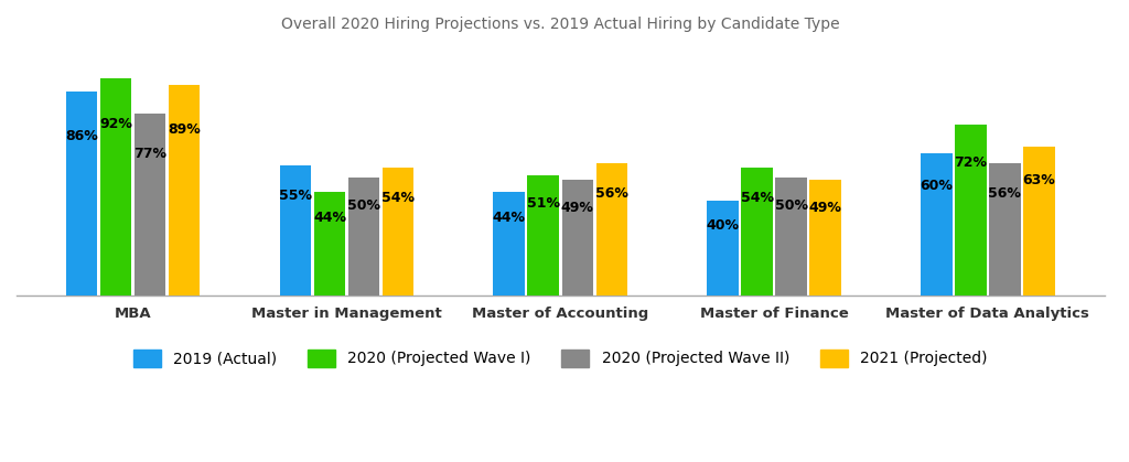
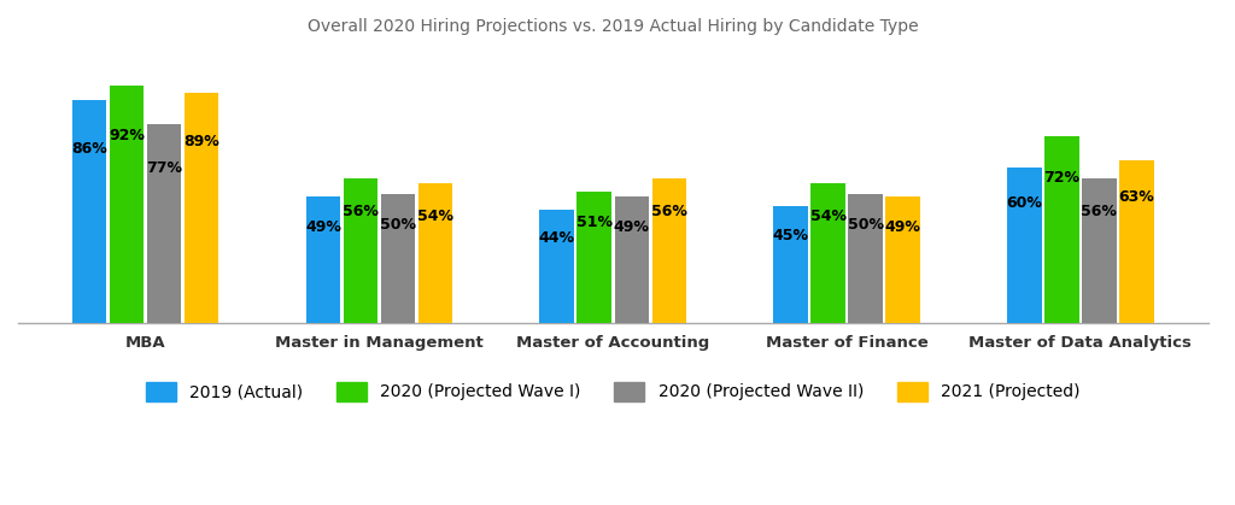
2019 (Actual)/Master in Management: 55% -> 49%
2020 (Projected Wave I)/Master in Management: 44% -> 56%
2019 (Actual)/Master of Finance: 40% -> 45%
